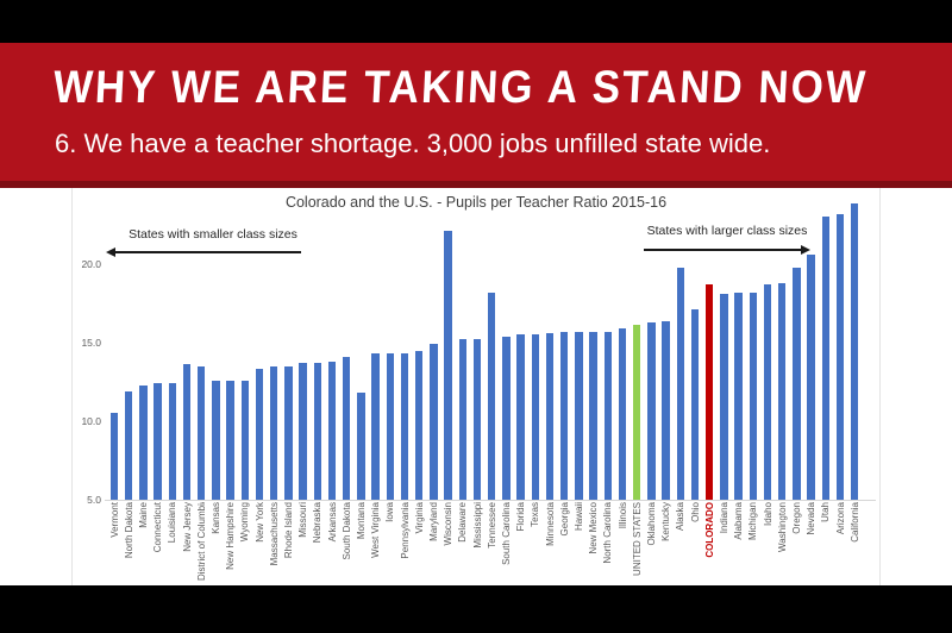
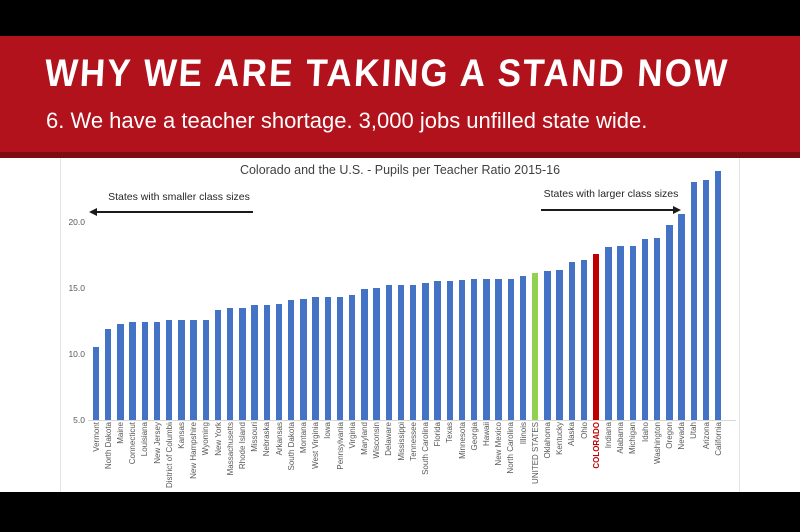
New Jersey: 13.6 -> 12.4
District of Columbia: 13.5 -> 12.6
Montana: 11.8 -> 14.2
Wisconsin: 22.1 -> 15.0
Tennessee: 18.2 -> 15.2
Alaska: 19.8 -> 17.0
COLORADO: 18.7 -> 17.6
